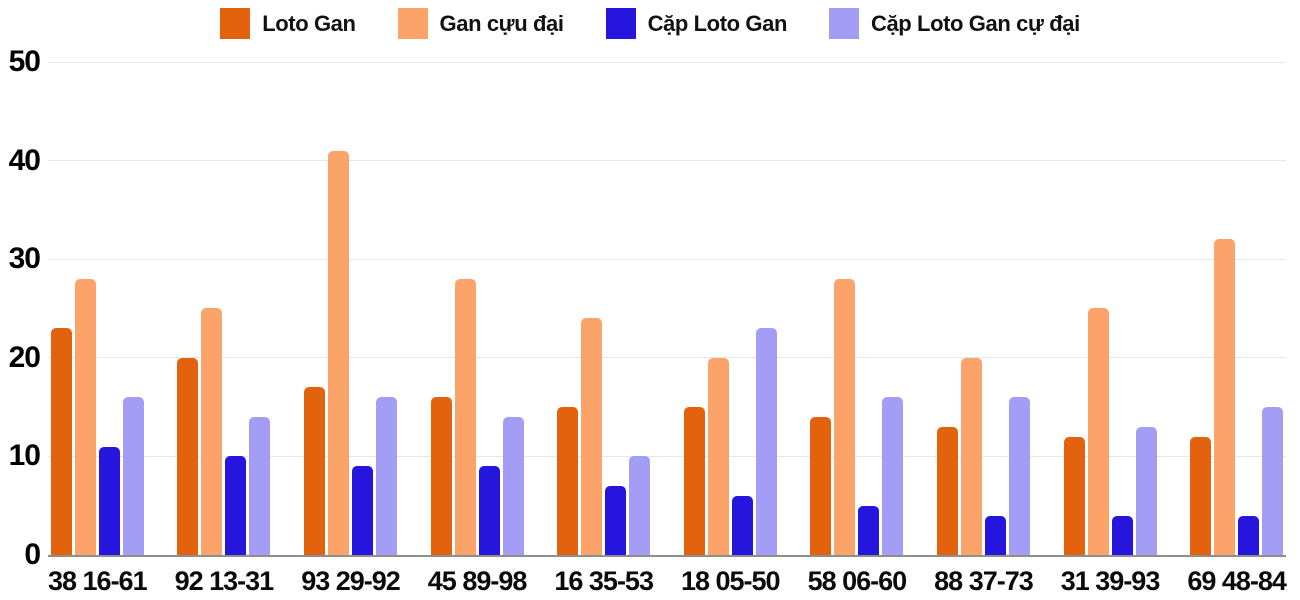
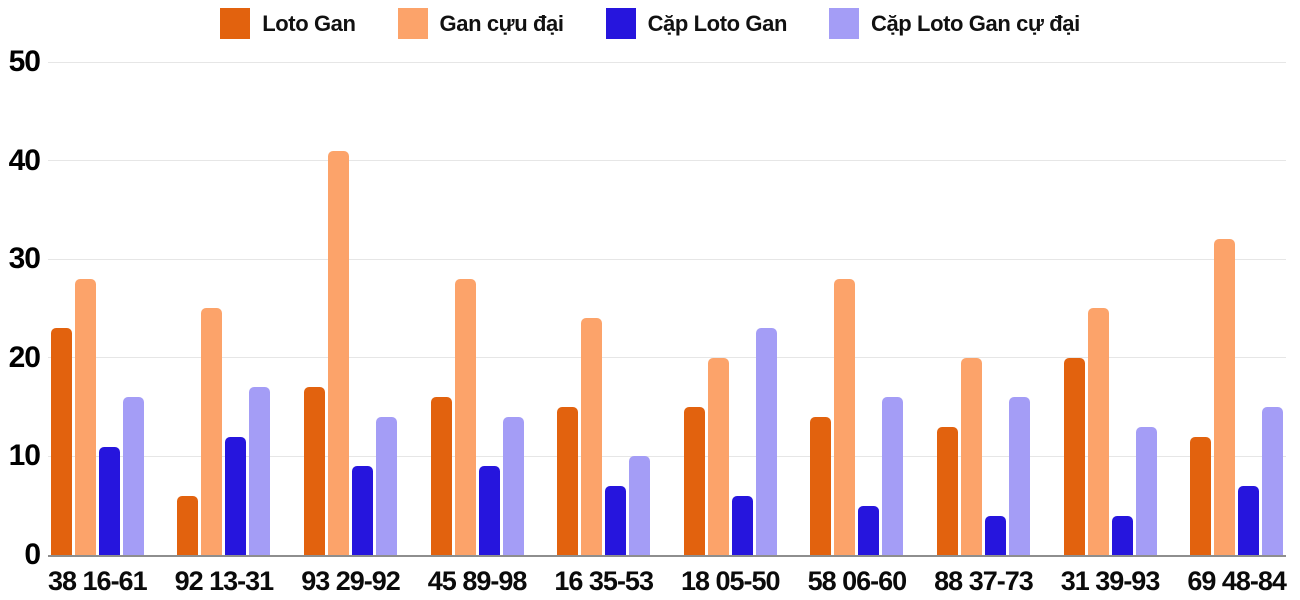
Loto Gan/92 13-31: 20 -> 6
Cặp Loto Gan/92 13-31: 10 -> 12
Cặp Loto Gan cự đại/92 13-31: 14 -> 17
Cặp Loto Gan cự đại/93 29-92: 16 -> 14
Loto Gan/31 39-93: 12 -> 20
Cặp Loto Gan/69 48-84: 4 -> 7
